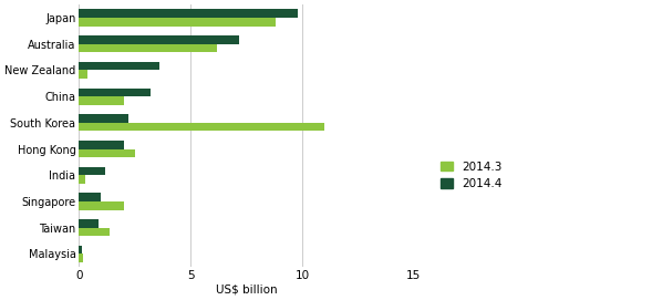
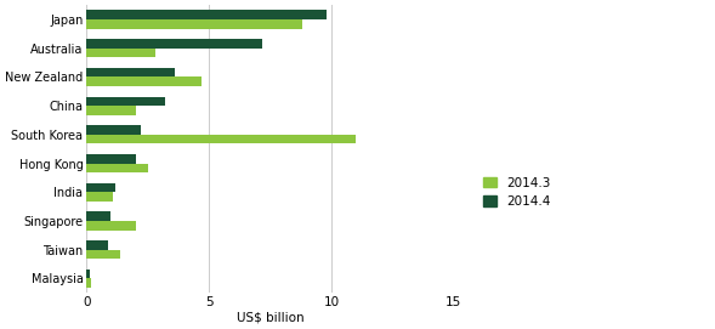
2014.3/Australia: 6.2 -> 2.8
2014.3/New Zealand: 0.4 -> 4.7
2014.3/India: 0.3 -> 1.1
